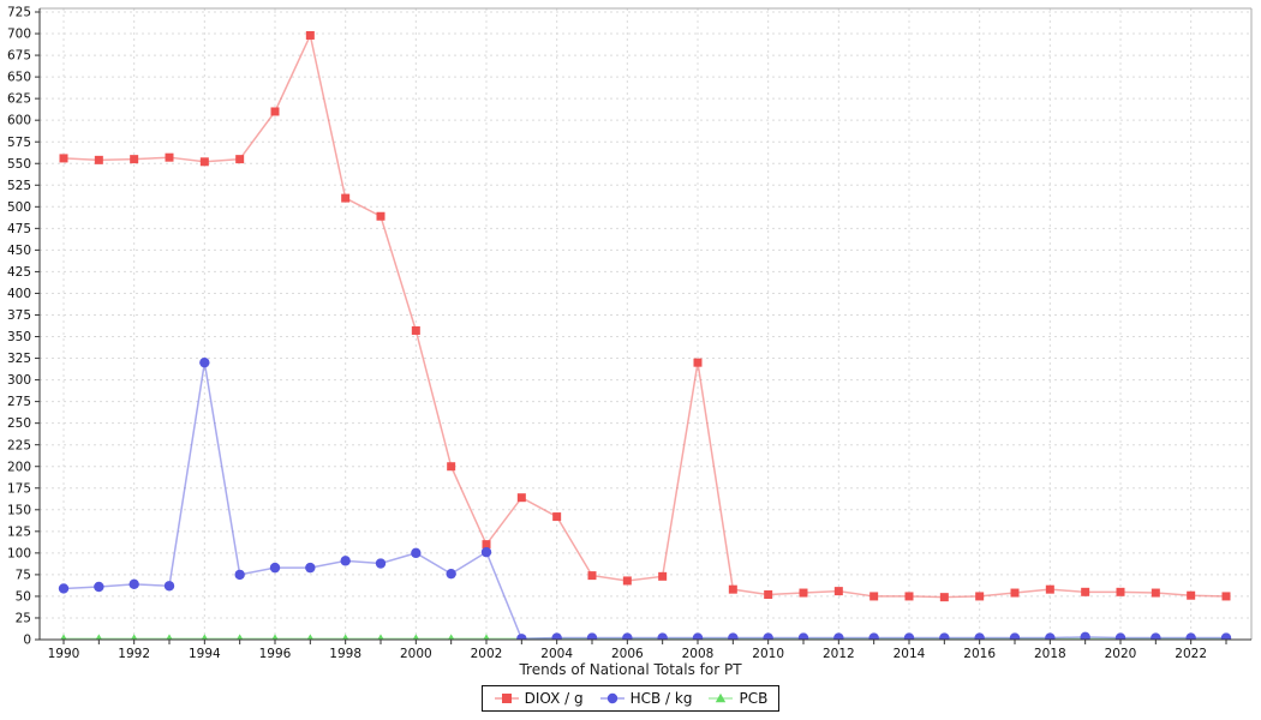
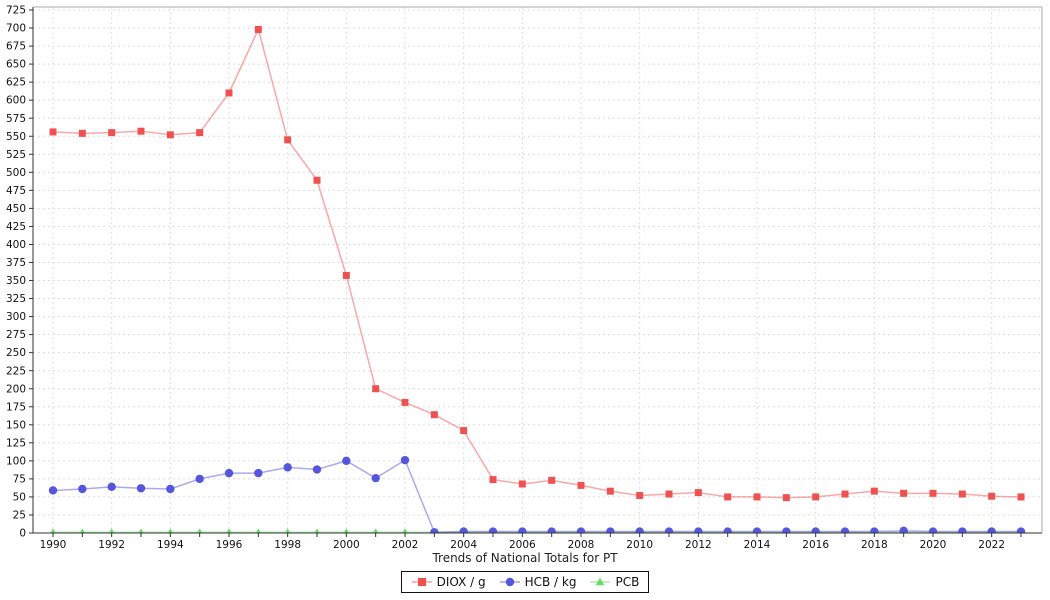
HCB / kg/1994: 320 -> 60
DIOX / g/1998: 510 -> 540
DIOX / g/2002: 110 -> 180
DIOX / g/2008: 320 -> 70
